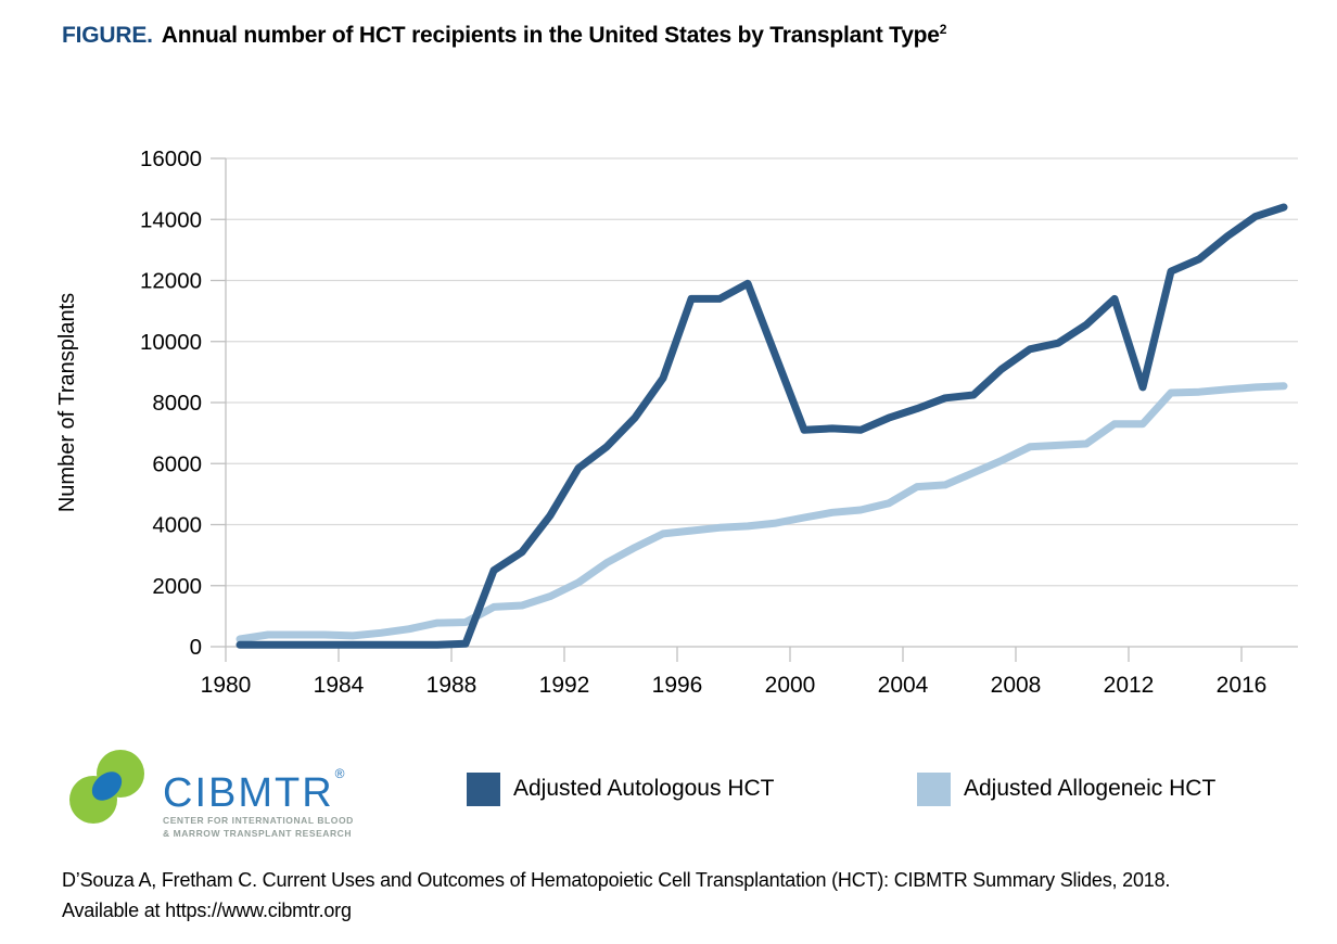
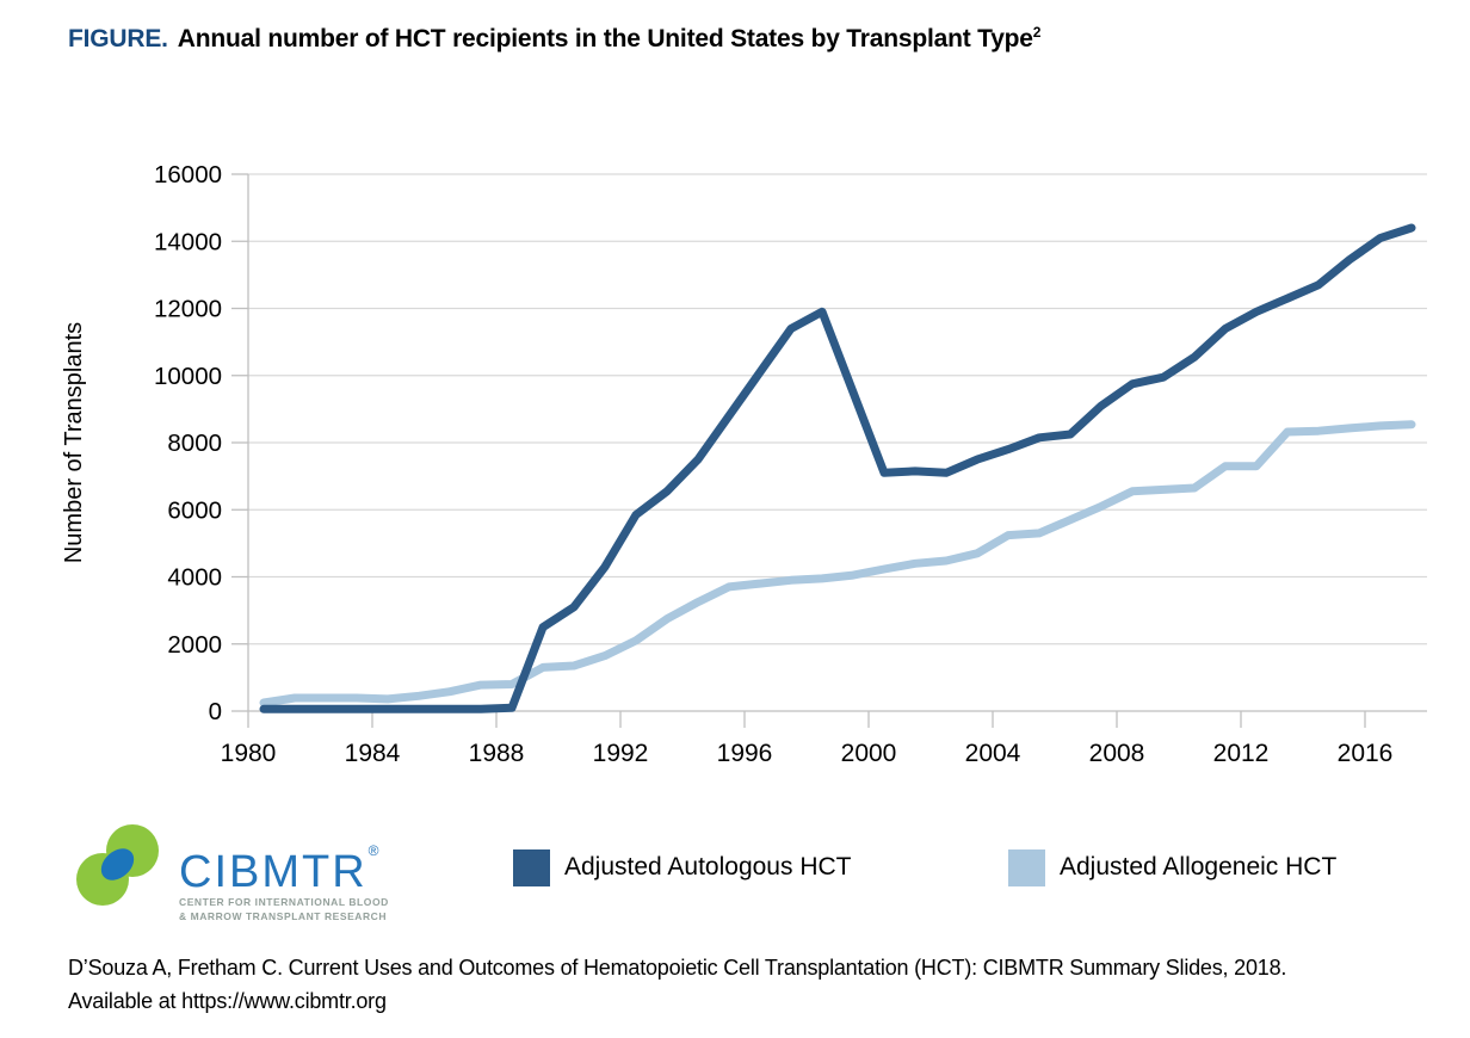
Adjusted Autologous HCT/1996: 11400 -> 10100
Adjusted Autologous HCT/2012: 8500 -> 11900
